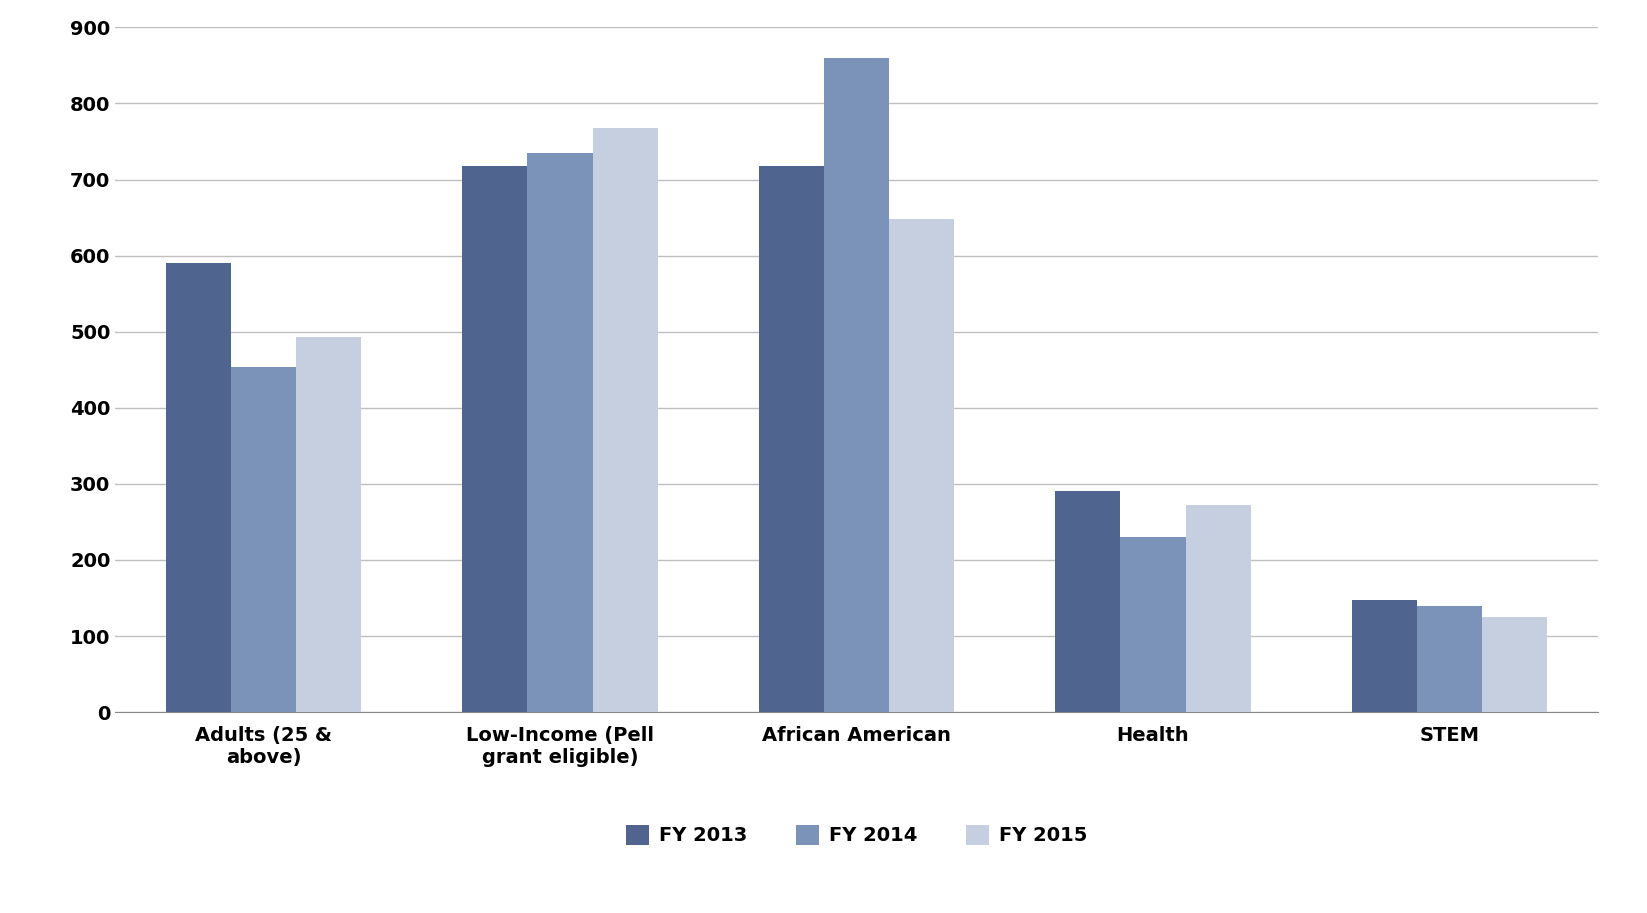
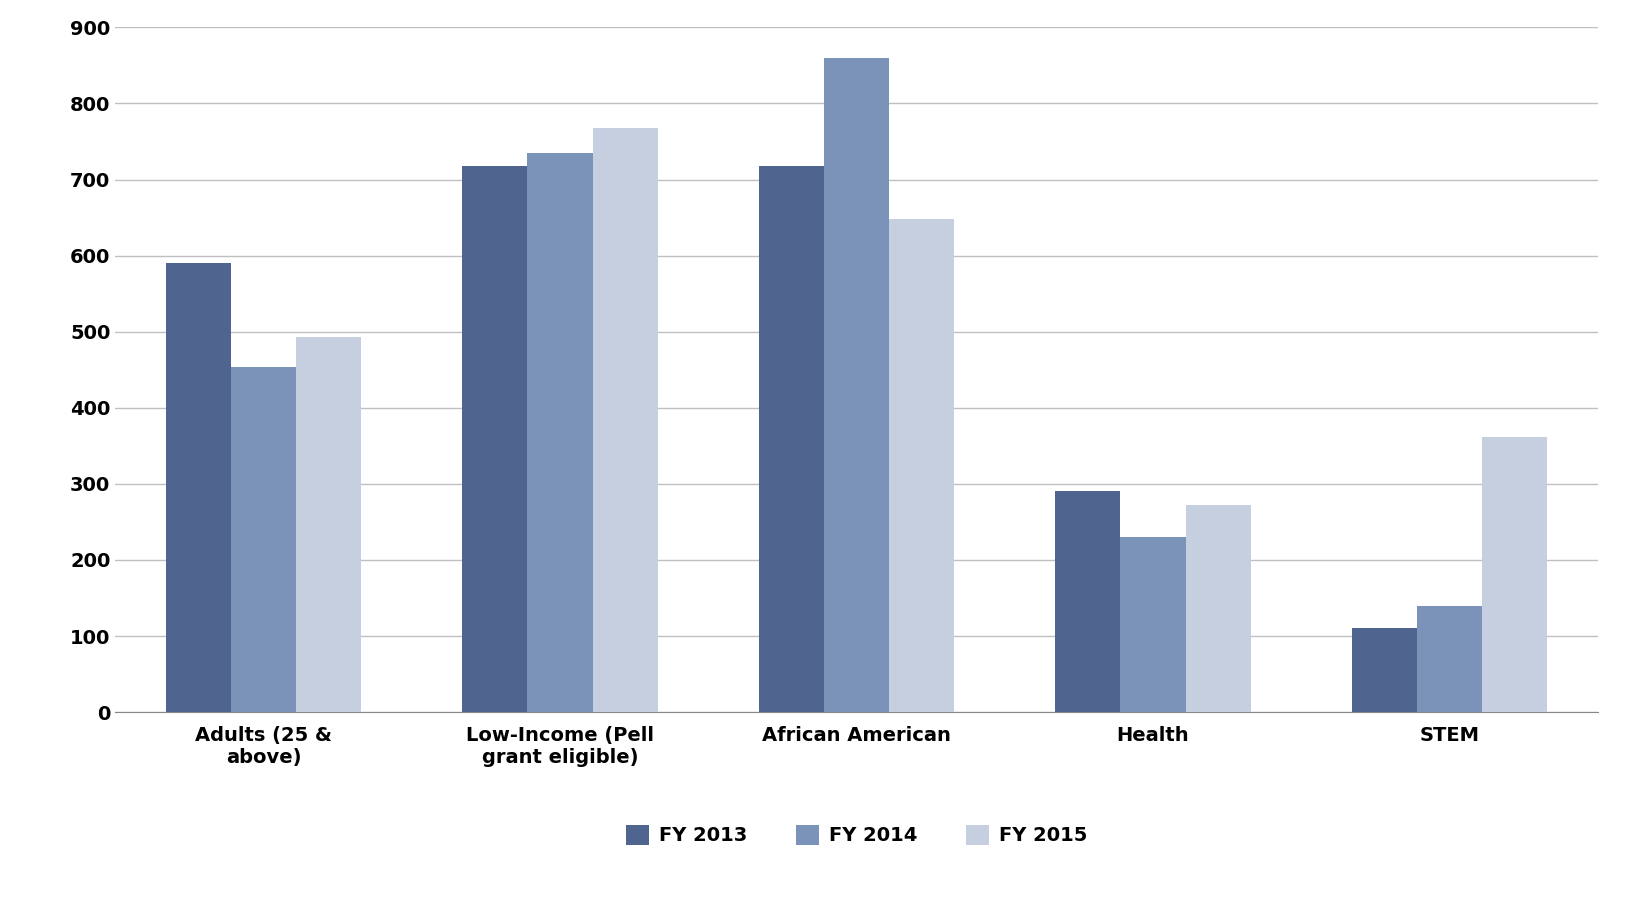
FY 2013/STEM: 148 -> 110
FY 2015/STEM: 125 -> 362
